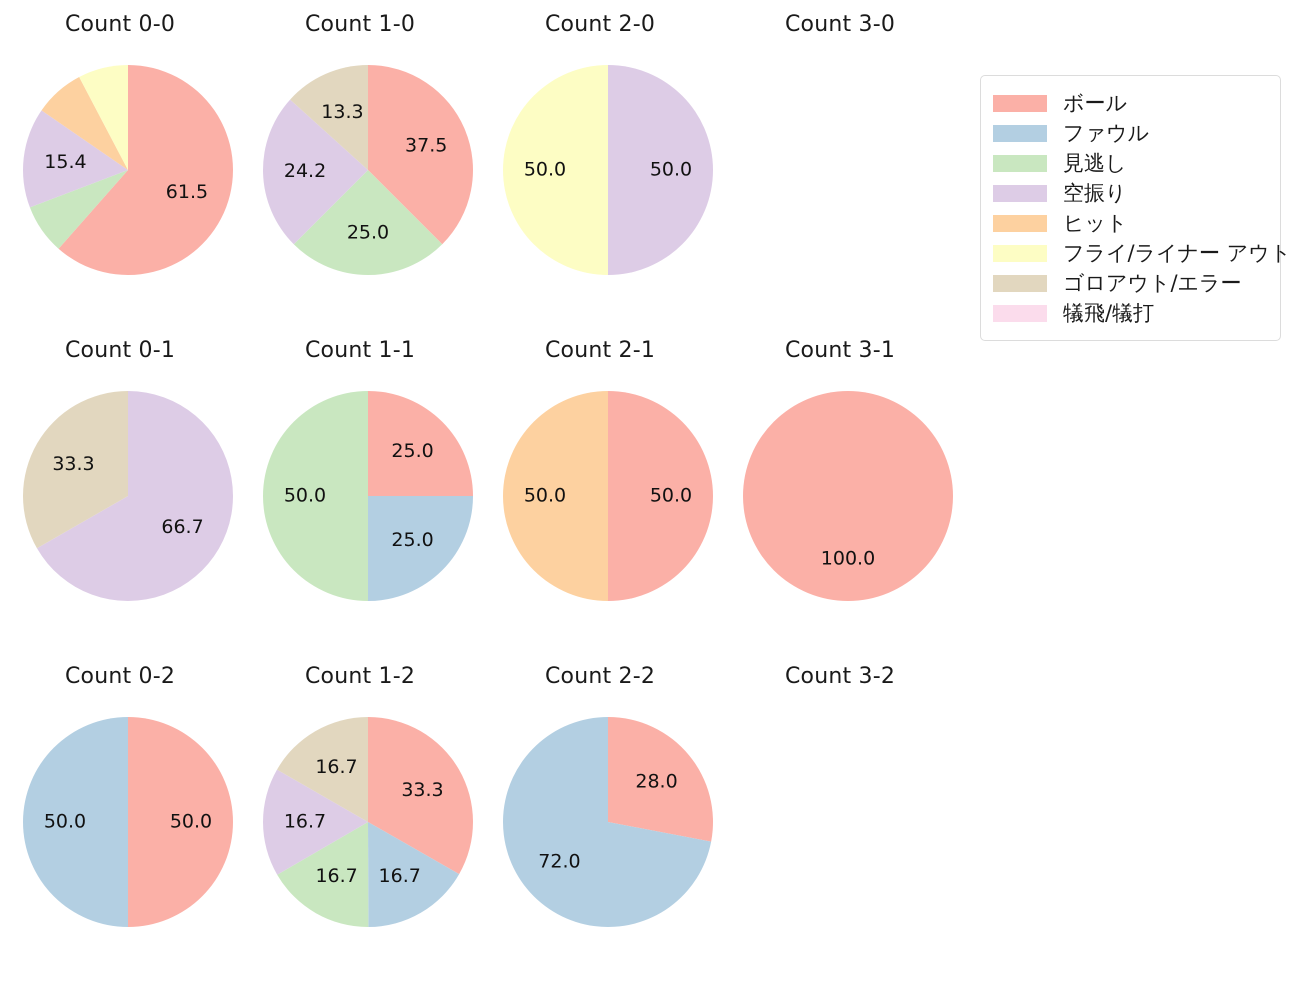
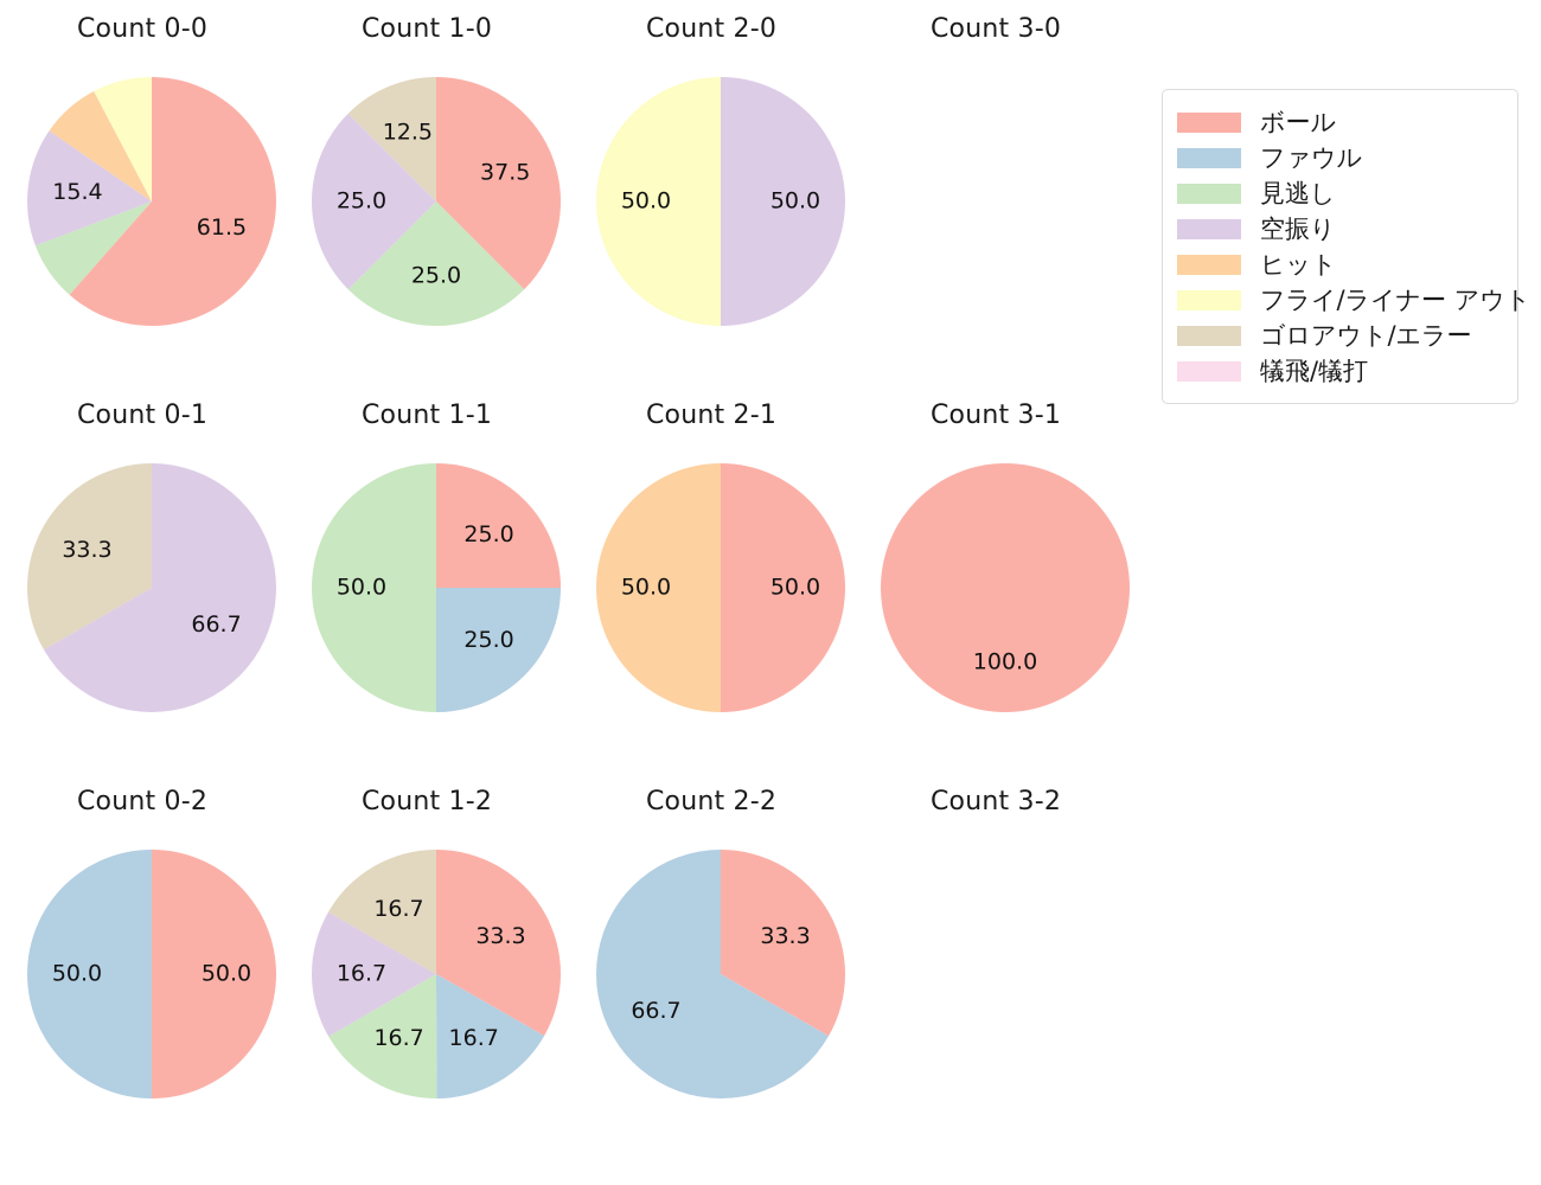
Count 1-0/空振り: 24.2 -> 25.0
Count 1-0/ゴロアウト/エラー: 13.3 -> 12.5
Count 2-2/ボール: 28.0 -> 33.3
Count 2-2/ファウル: 72.0 -> 66.7
